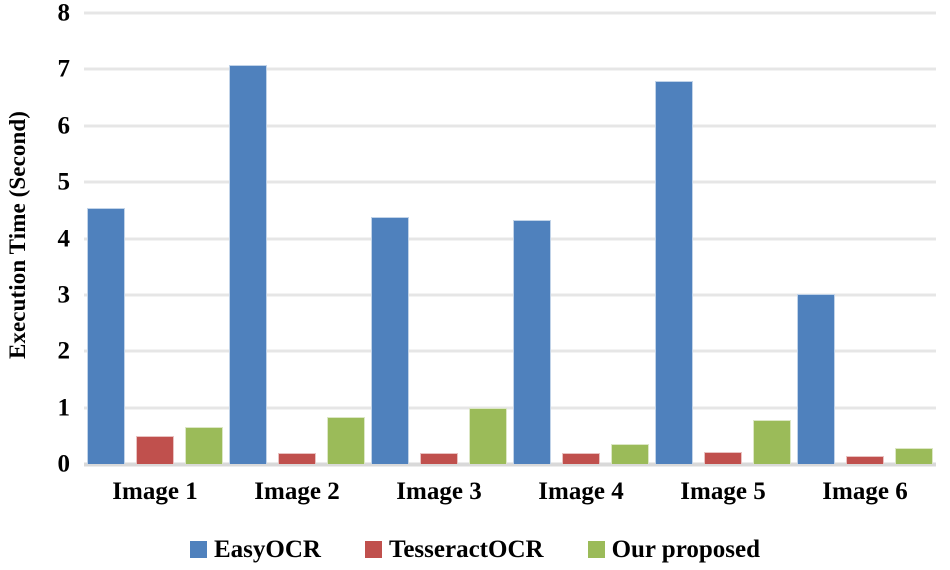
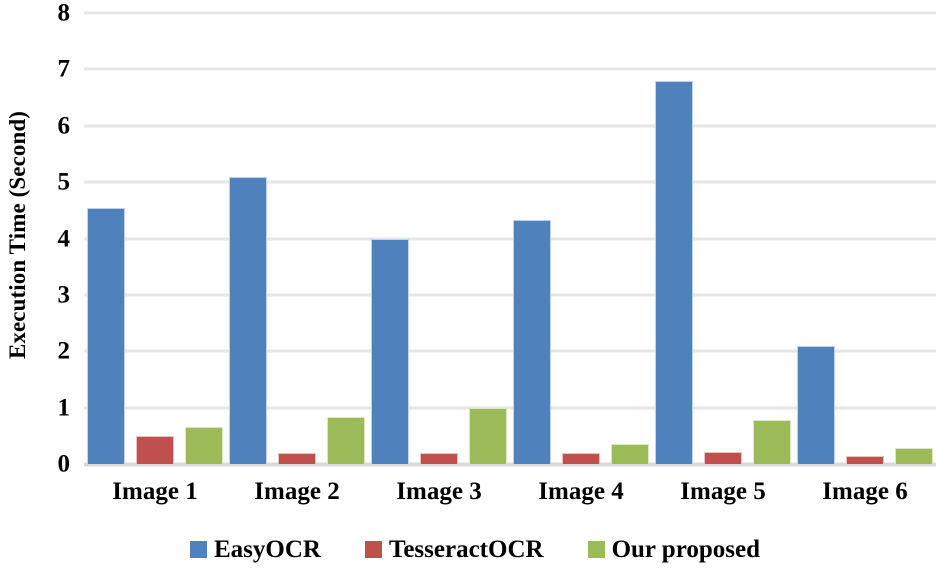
EasyOCR/Image 2: 7.1 -> 5.1
EasyOCR/Image 3: 4.4 -> 4.0
EasyOCR/Image 6: 3.0 -> 2.1
